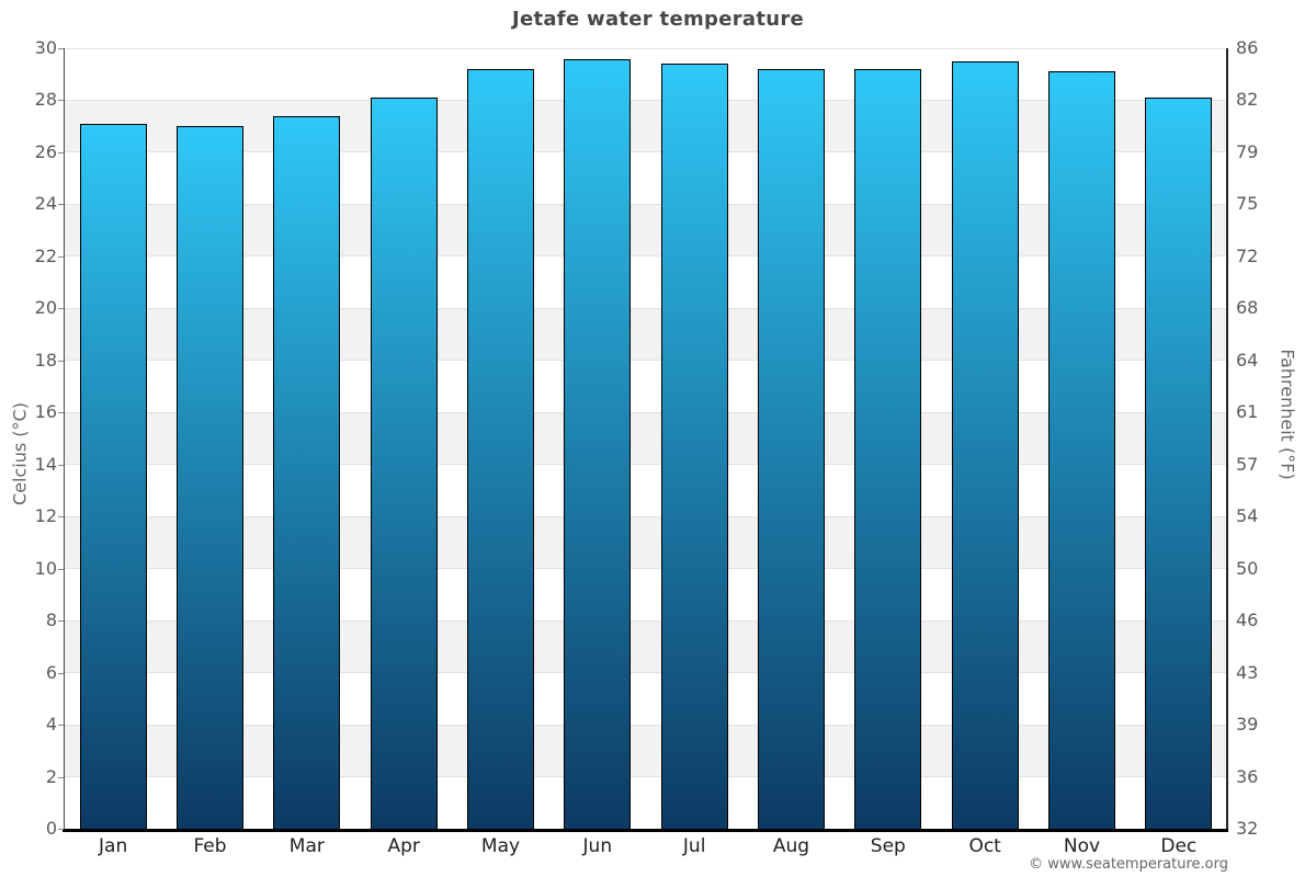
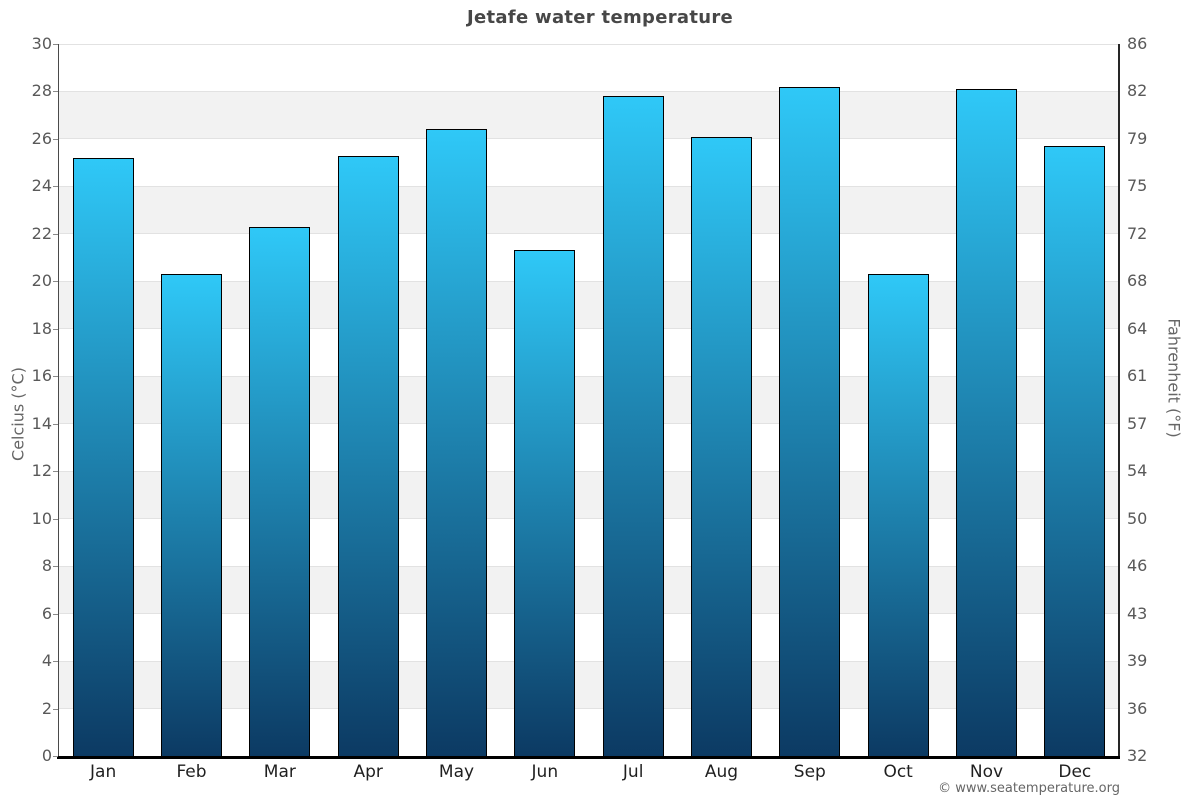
Jan: 27.1 -> 25.2
Feb: 27.0 -> 20.3
Mar: 27.4 -> 22.3
Apr: 28.1 -> 25.3
May: 29.2 -> 26.4
Jun: 29.6 -> 21.3
Jul: 29.4 -> 27.8
Aug: 29.2 -> 26.1
Sep: 29.2 -> 28.2
Oct: 29.5 -> 20.3
Nov: 29.1 -> 28.1
Dec: 28.1 -> 25.7
